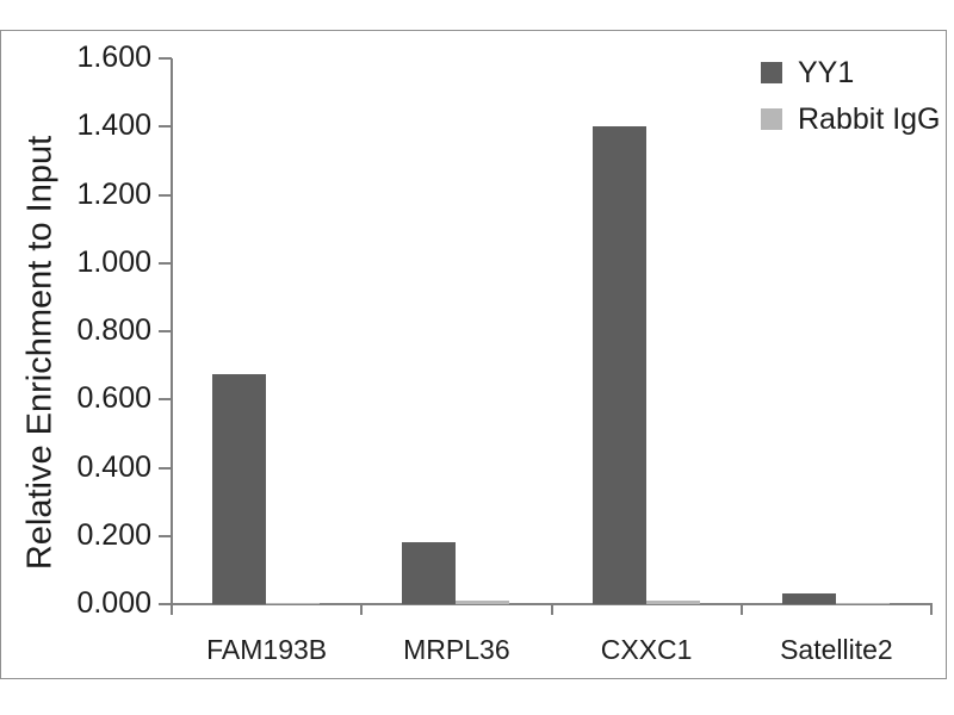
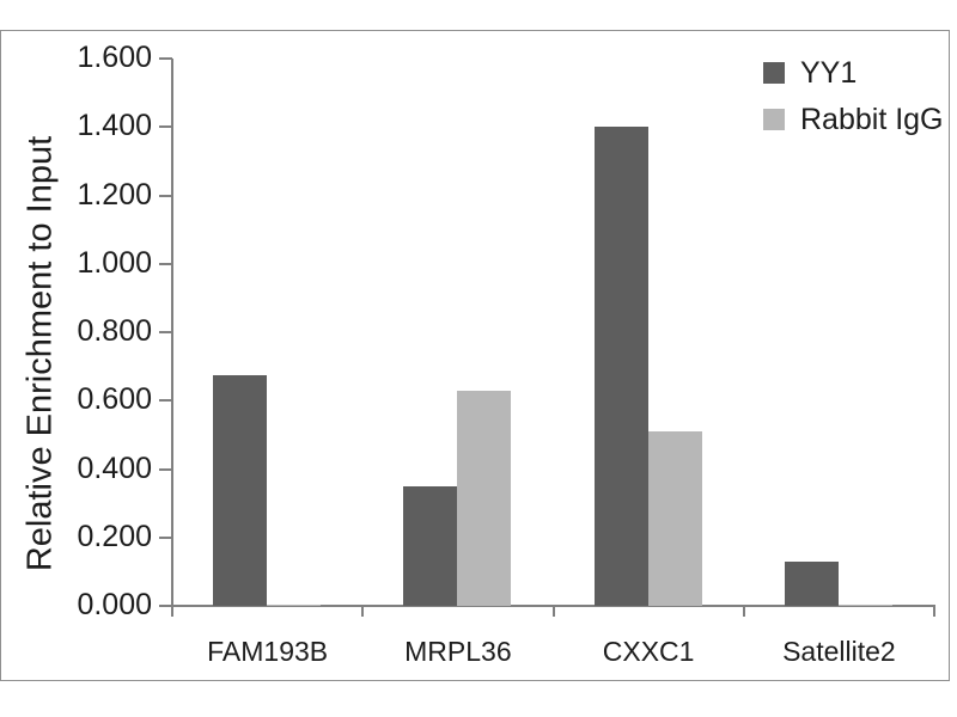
YY1/MRPL36: 0.18 -> 0.35
Rabbit IgG/MRPL36: 0.01 -> 0.63
Rabbit IgG/CXXC1: 0.01 -> 0.51
YY1/Satellite2: 0.03 -> 0.13
